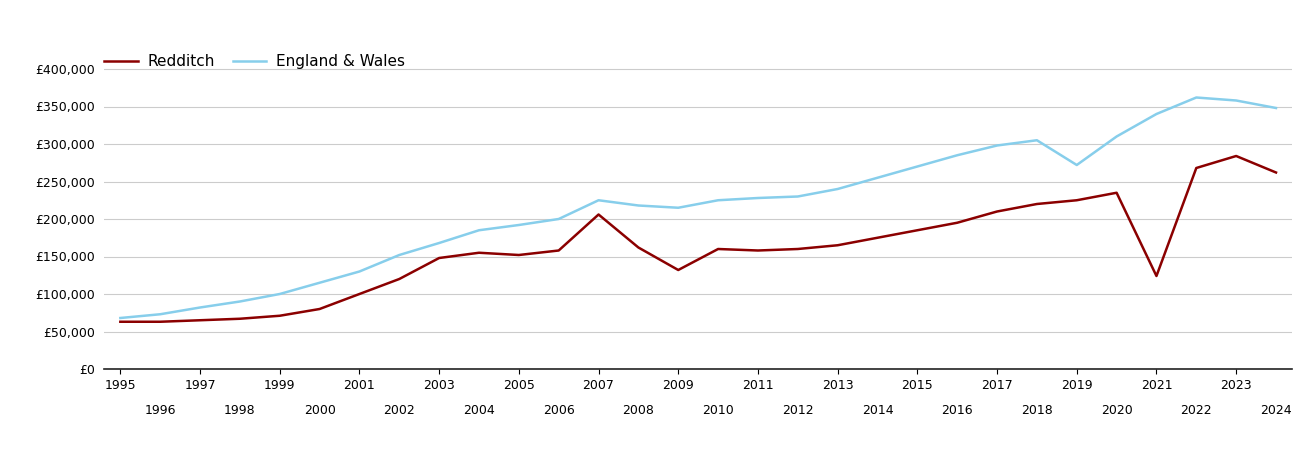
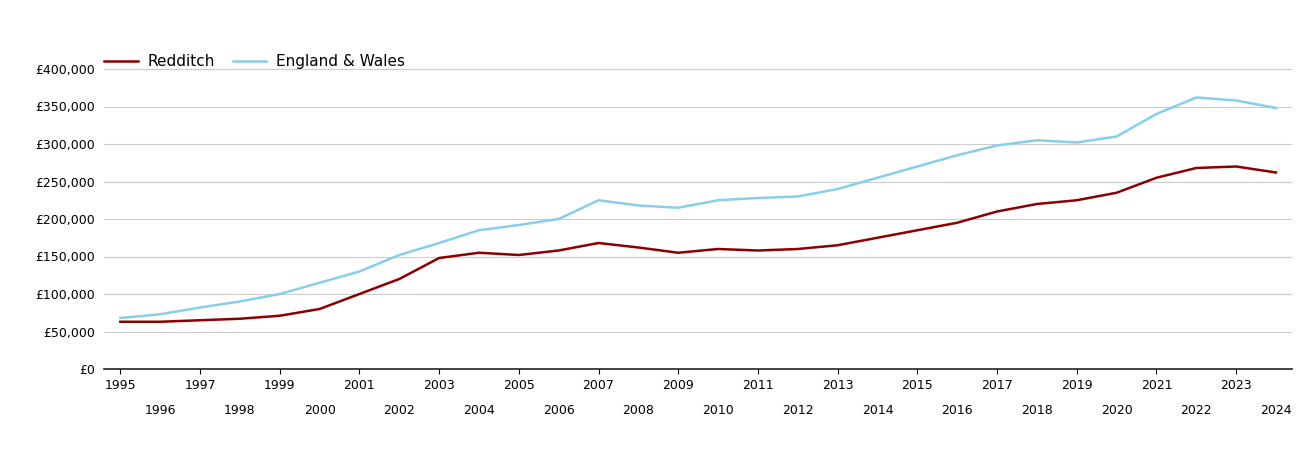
Redditch/2007: £206,000 -> £168,000
Redditch/2009: £132,000 -> £155,000
England & Wales/2019: £272,000 -> £302,000
Redditch/2021: £124,000 -> £255,000
Redditch/2023: £284,000 -> £270,000
